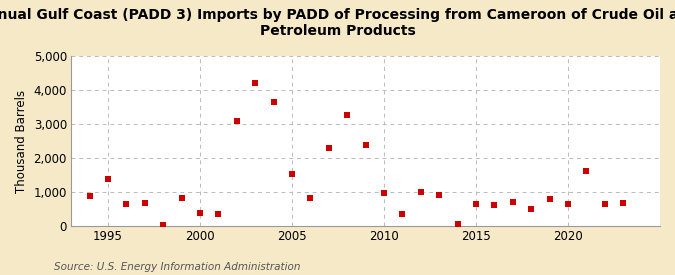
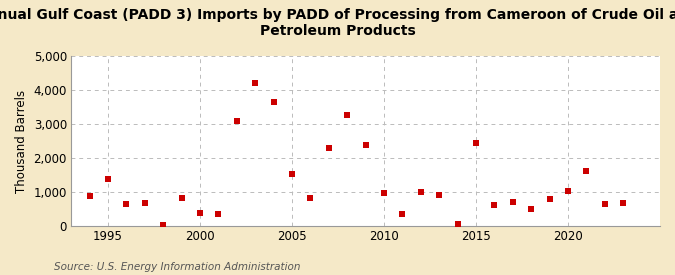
2015: 640 -> 2,450
2020: 660 -> 1,050
